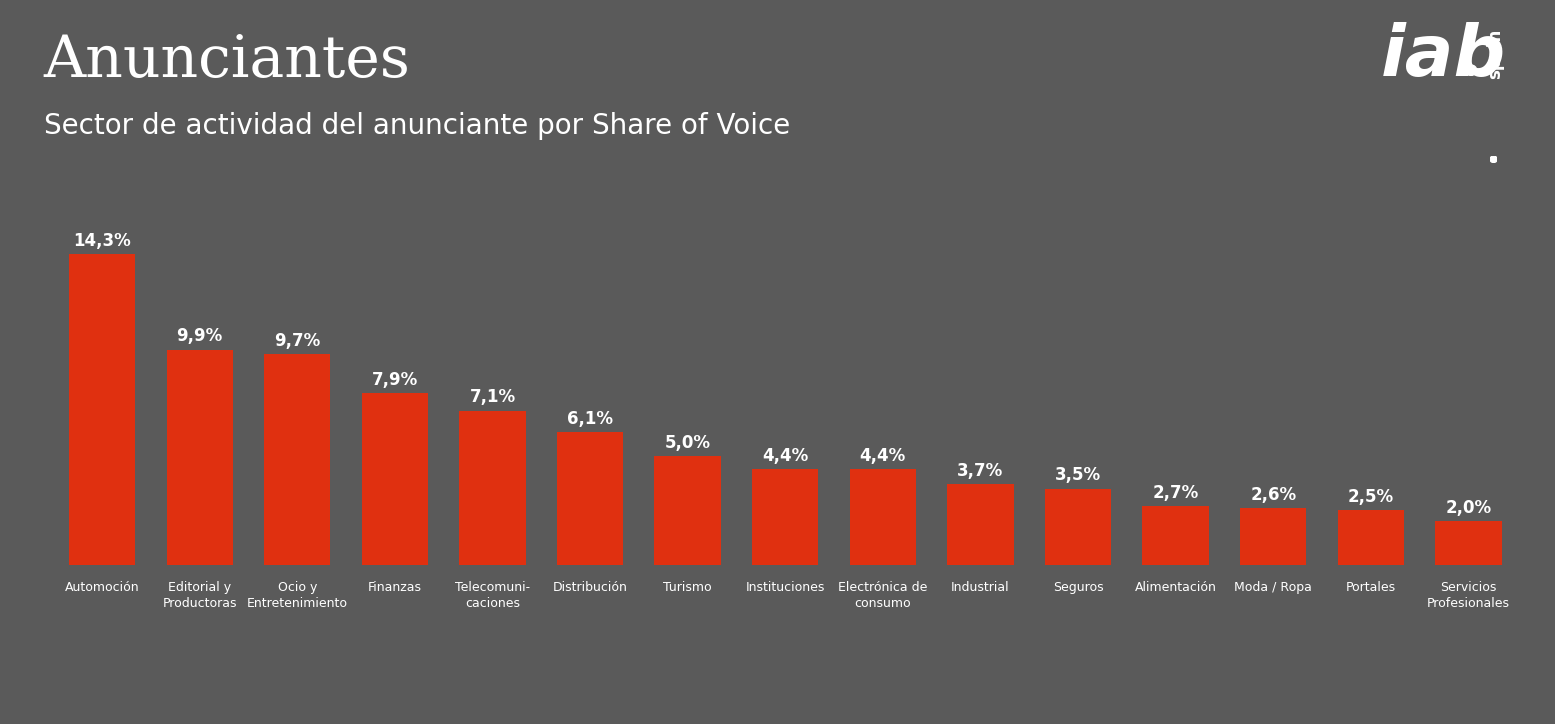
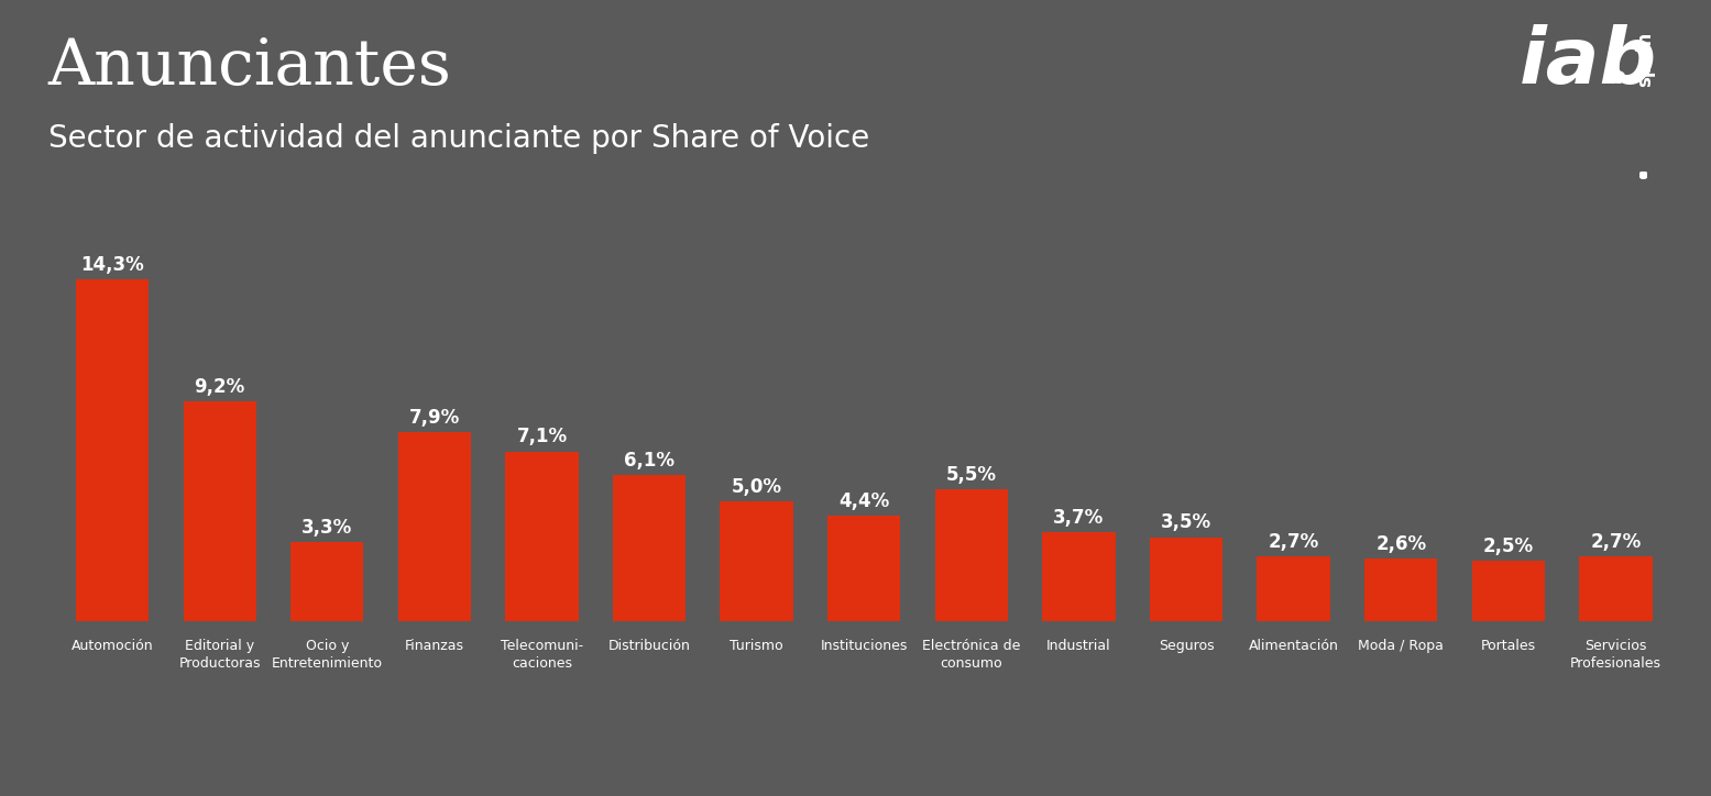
Editorial y Productoras: 9,9% -> 9,2%
Ocio y Entretenimiento: 9,7% -> 3,3%
Electrónica de consumo: 4,4% -> 5,5%
Servicios Profesionales: 2,0% -> 2,7%
